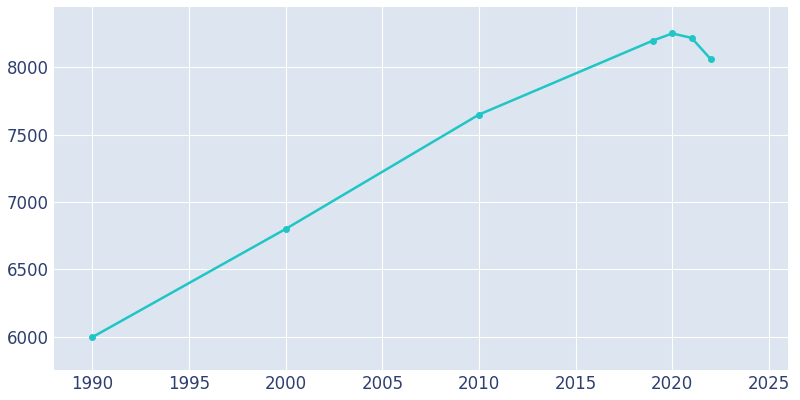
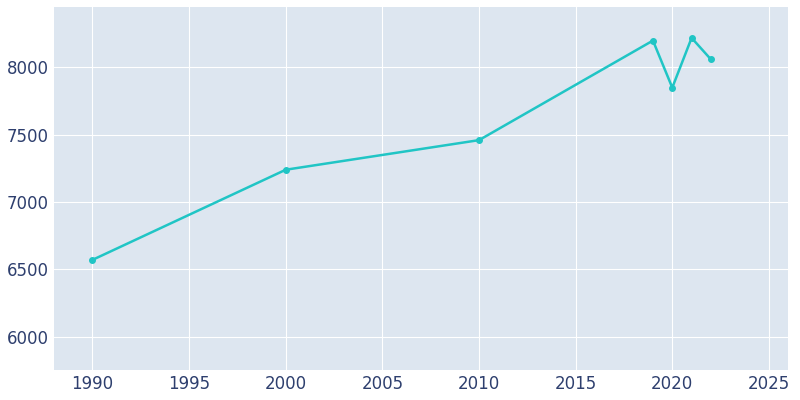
1990: 6000 -> 6570
2000: 6800 -> 7240
2010: 7650 -> 7460
2020: 8250 -> 7850
